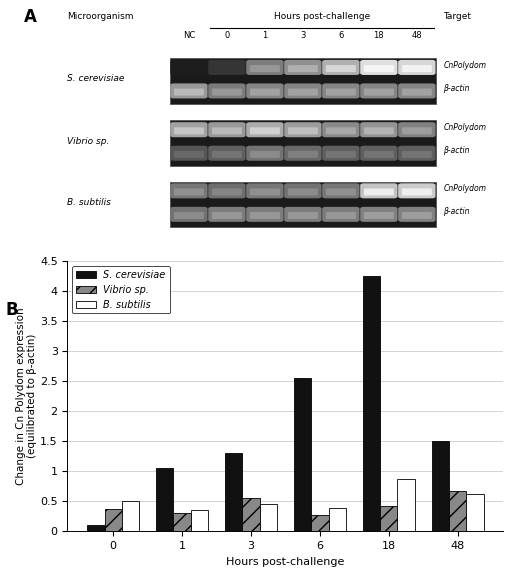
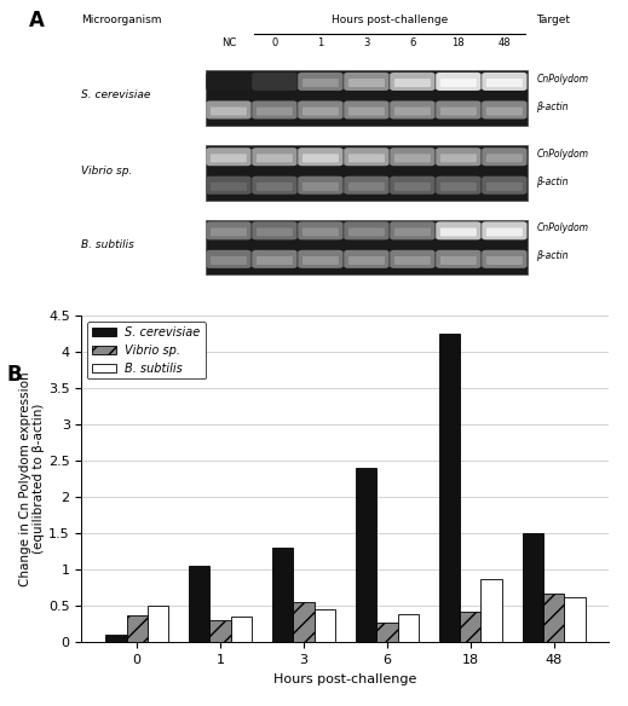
S. cerevisiae/6: 2.56 -> 2.40
